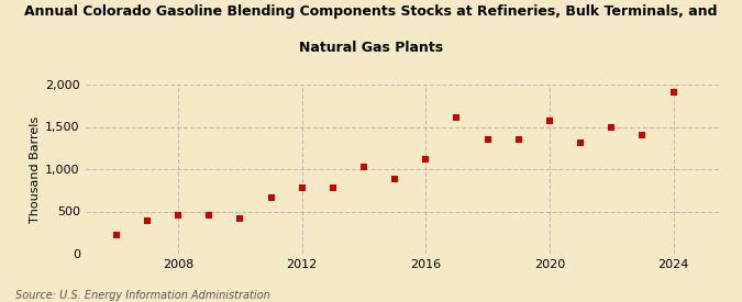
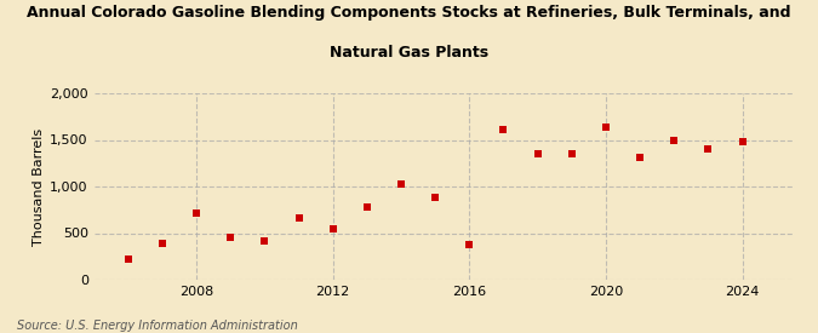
2008: 450 -> 720
2012: 780 -> 540
2016: 1,120 -> 380
2020: 1,570 -> 1,640
2024: 1,910 -> 1,480
